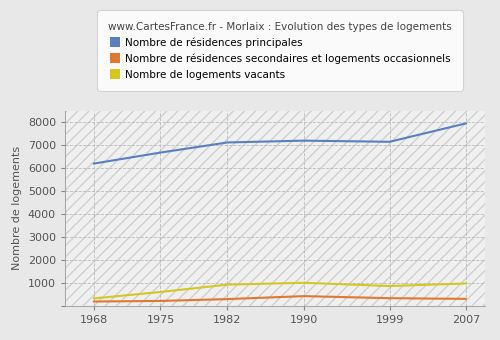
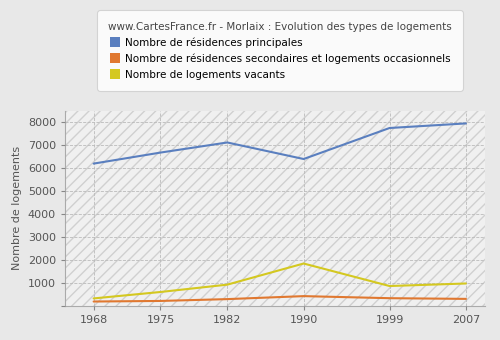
Nombre de résidences principales/1990: 7200 -> 6400
Nombre de logements vacants/1990: 1010 -> 1850
Nombre de résidences principales/1999: 7150 -> 7750
